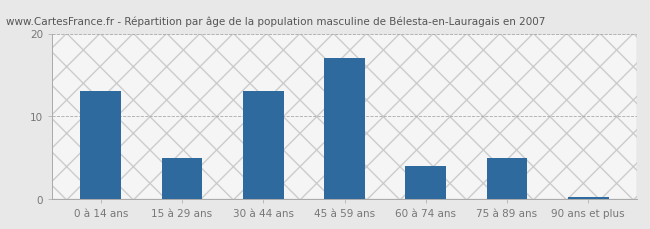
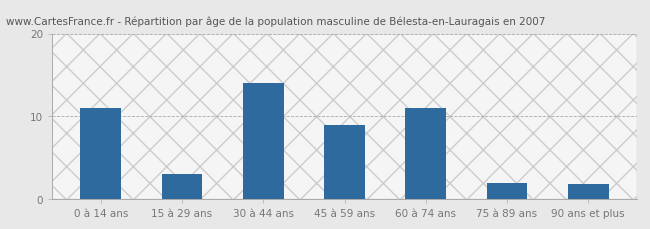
0 à 14 ans: 13.0 -> 11.0
15 à 29 ans: 5.0 -> 3.0
30 à 44 ans: 13.0 -> 14.0
45 à 59 ans: 17.0 -> 9.0
60 à 74 ans: 4.0 -> 11.0
75 à 89 ans: 5.0 -> 2.0
90 ans et plus: 0.3 -> 1.8
